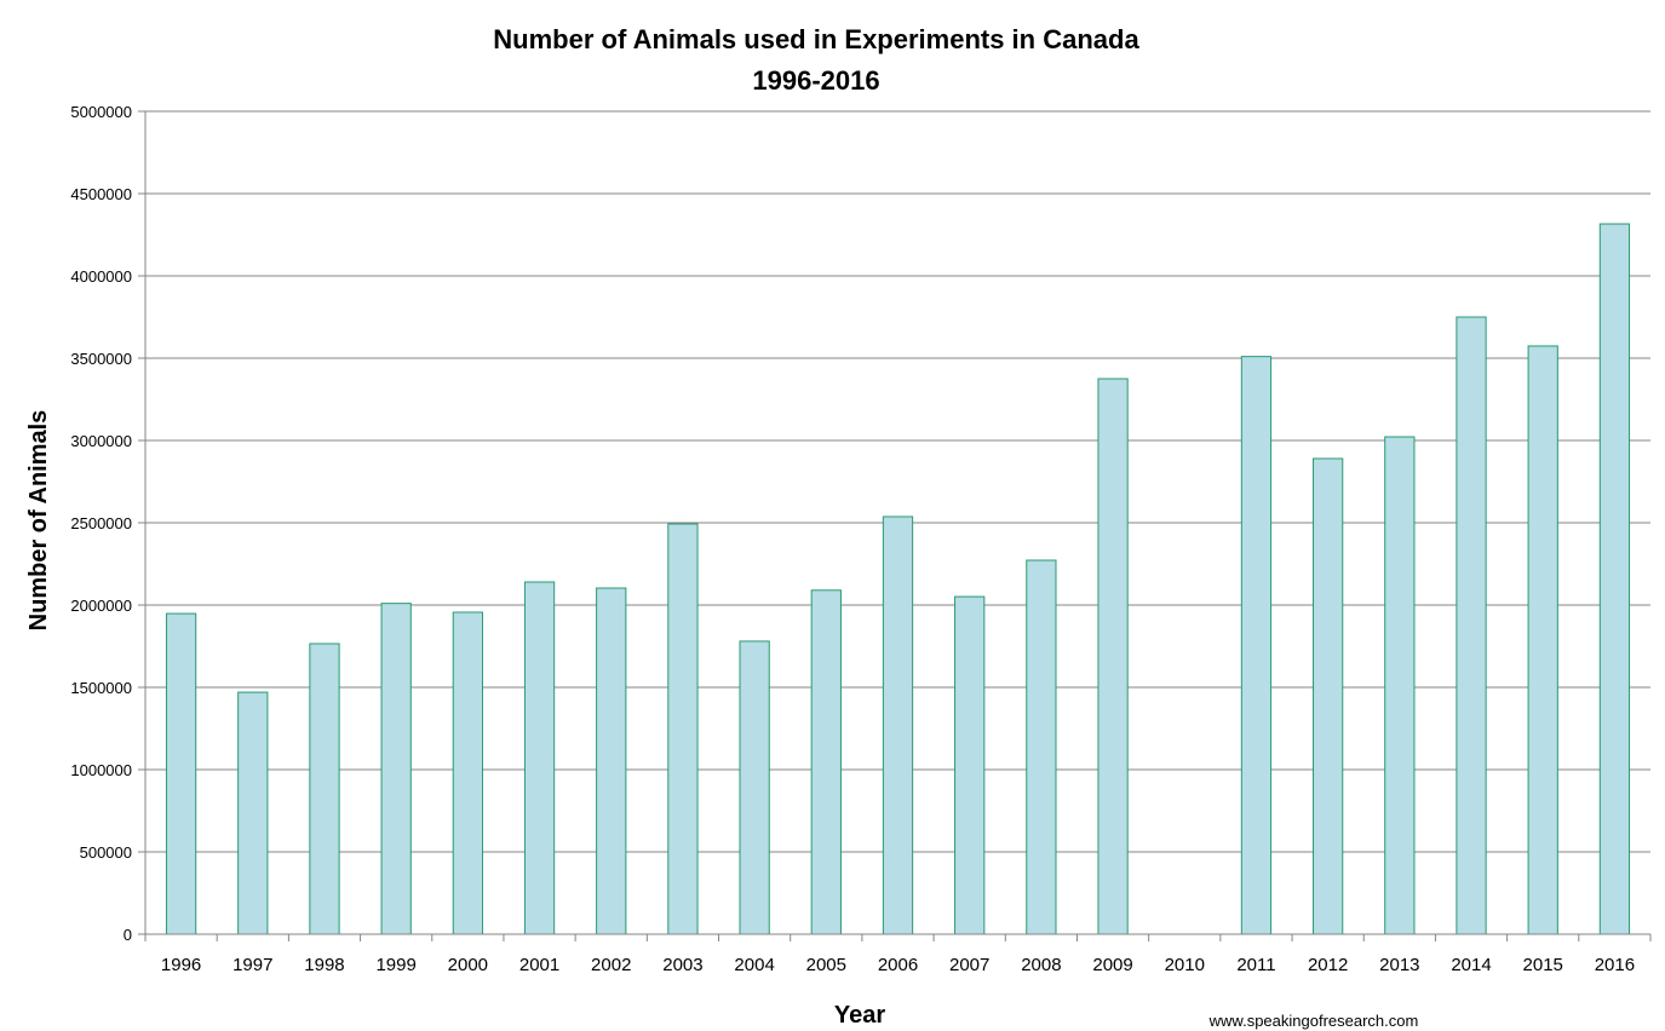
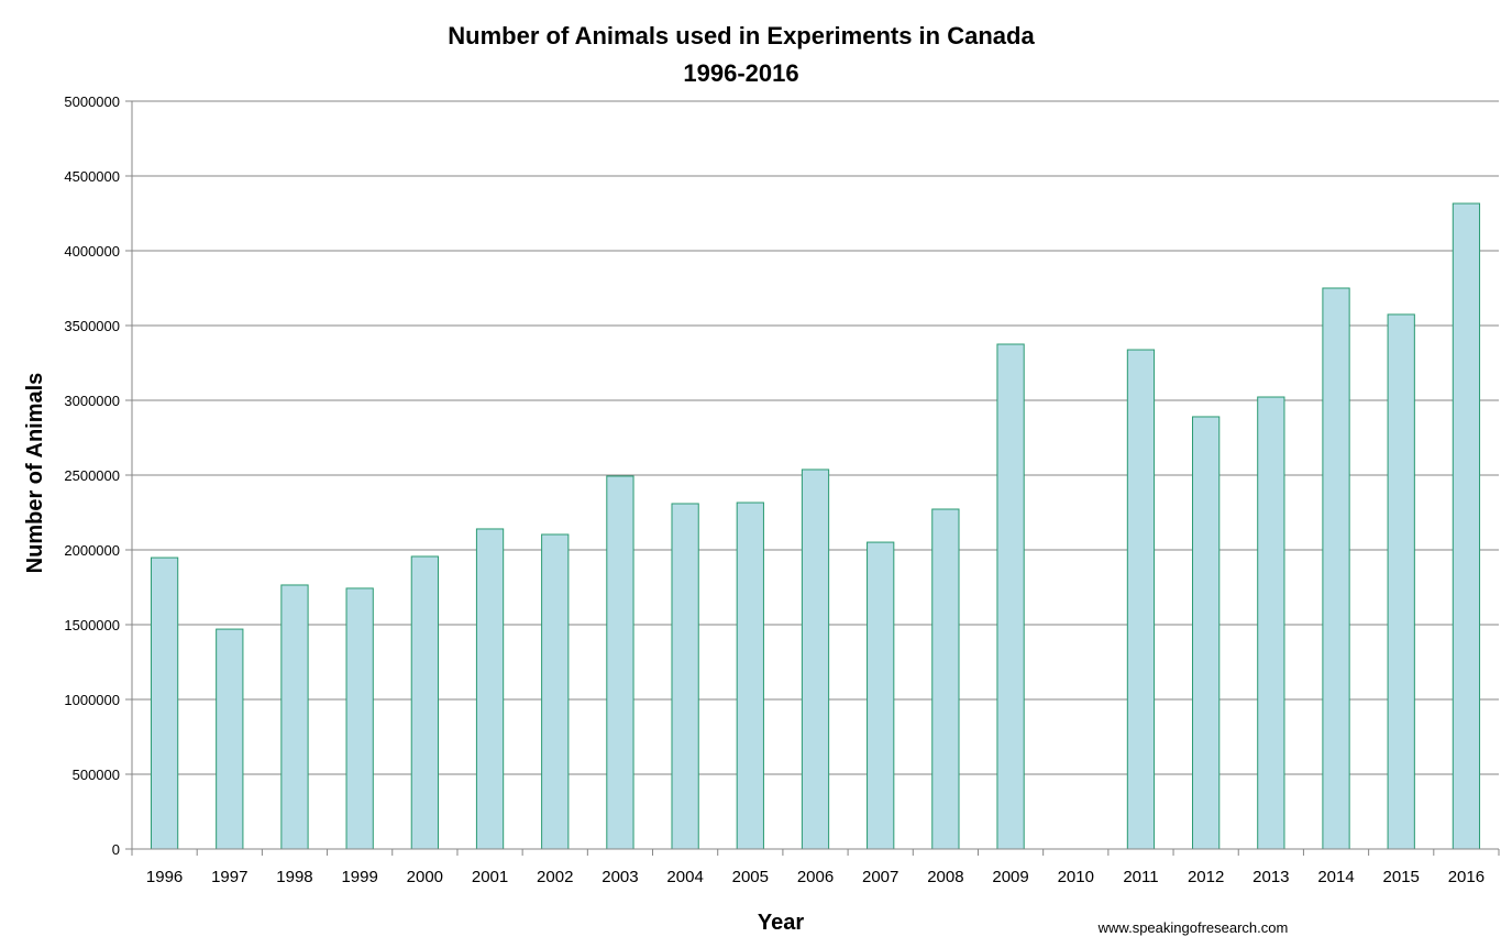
1999: 2010000 -> 1740000
2004: 1780000 -> 2310000
2005: 2090000 -> 2320000
2011: 3510000 -> 3340000
